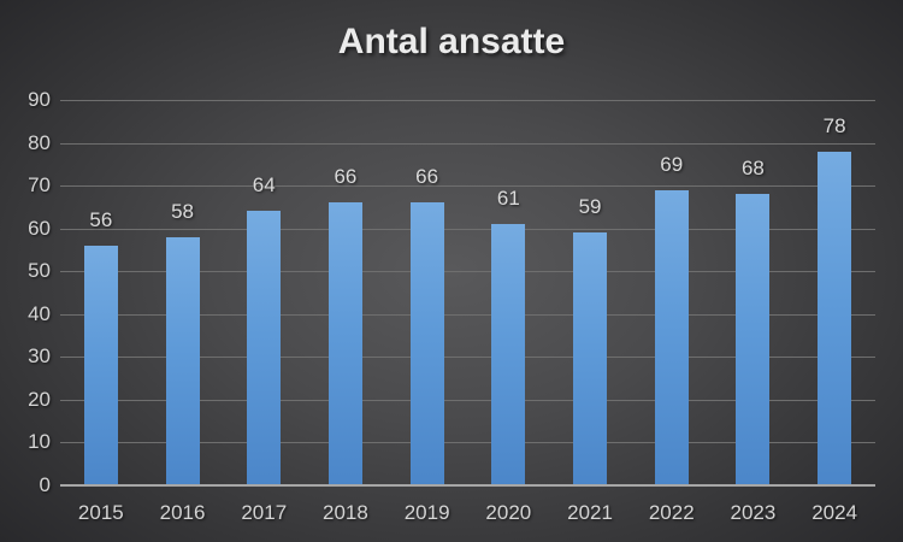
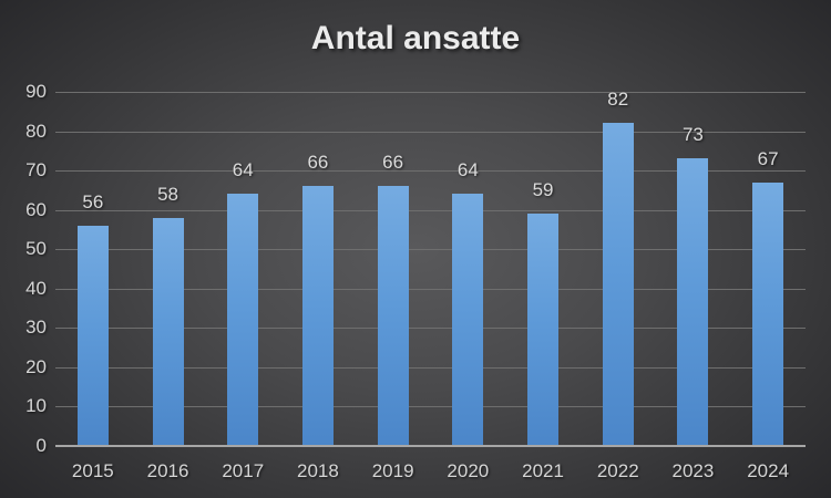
2020: 61 -> 64
2022: 69 -> 82
2023: 68 -> 73
2024: 78 -> 67
